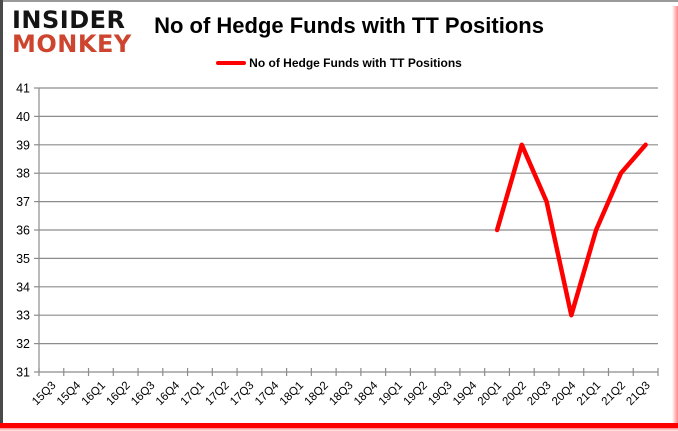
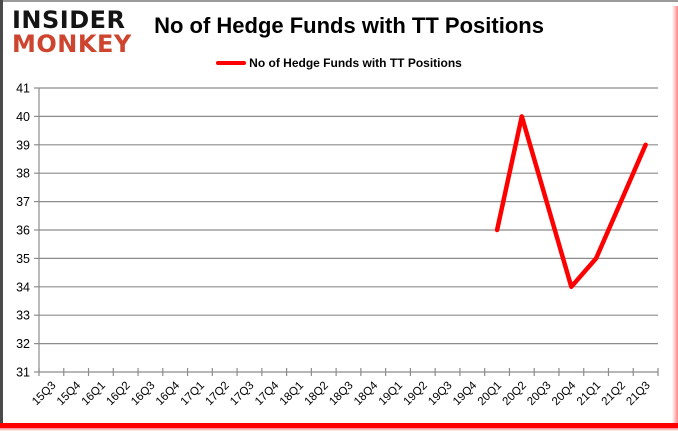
20Q2: 39 -> 40
20Q4: 33 -> 34
21Q1: 36 -> 35
21Q2: 38 -> 37
